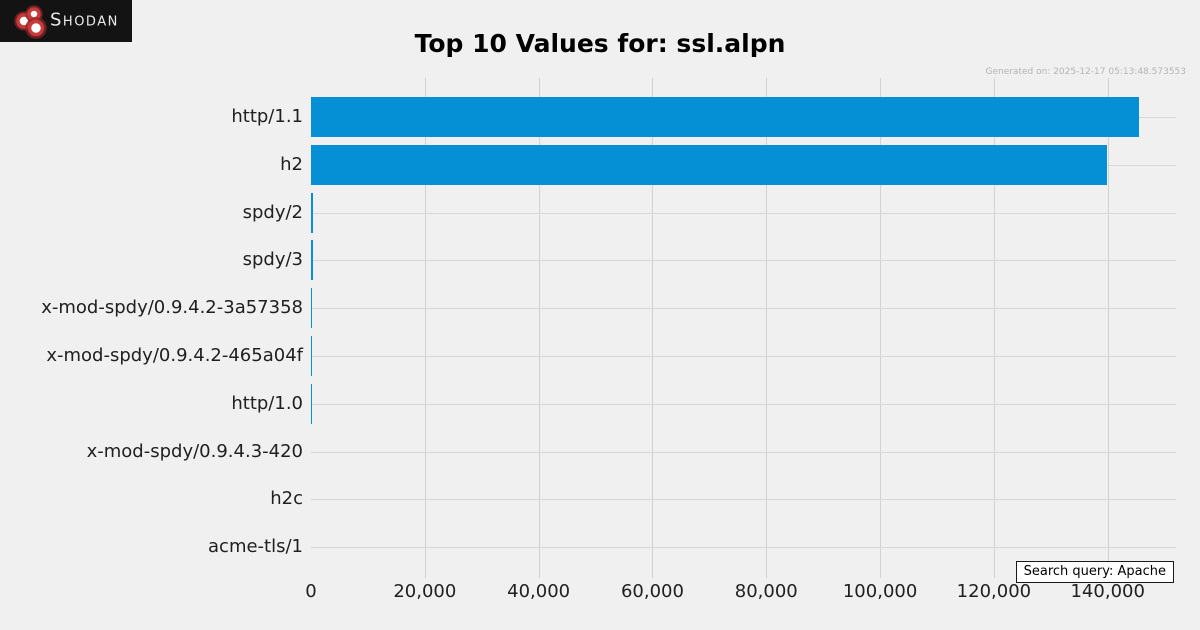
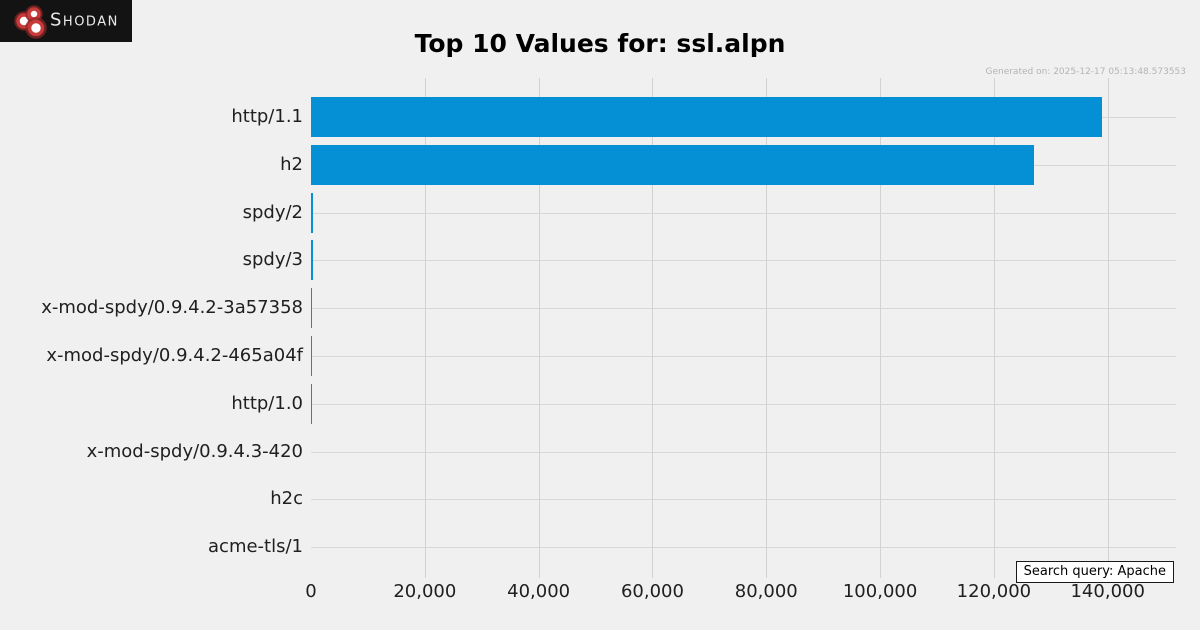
http/1.1: 146000 -> 139000
h2: 140000 -> 127000
